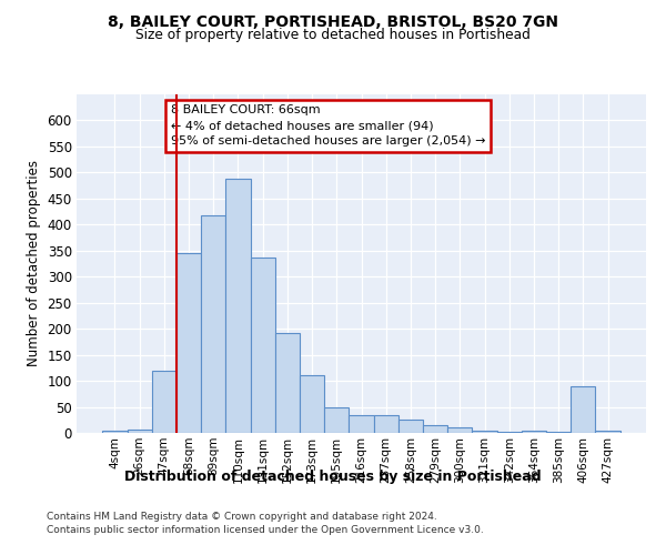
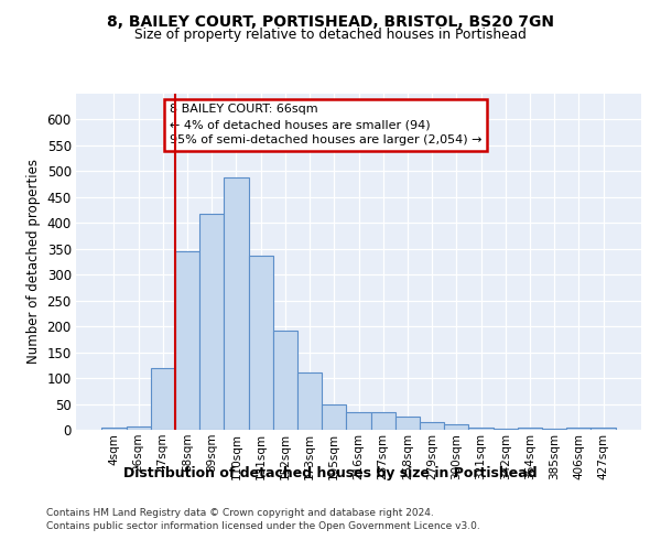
406sqm: 90 -> 5
